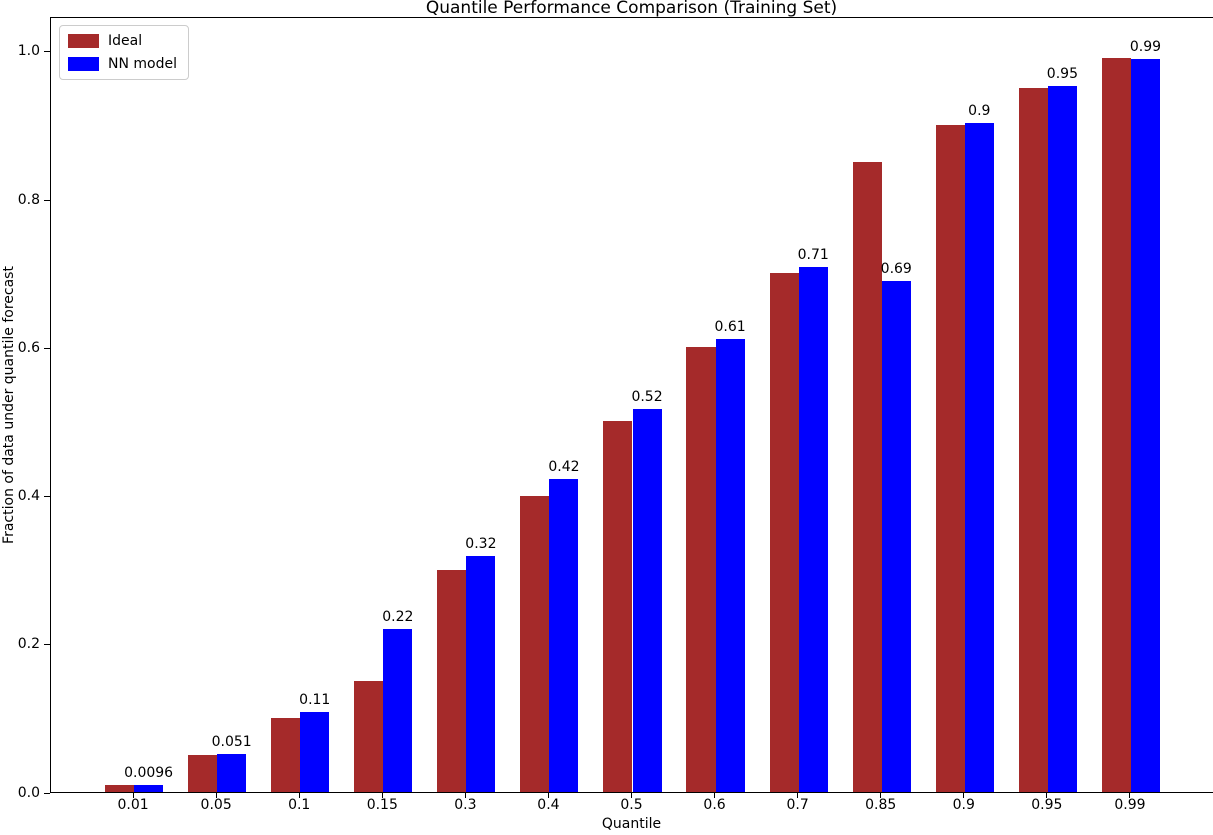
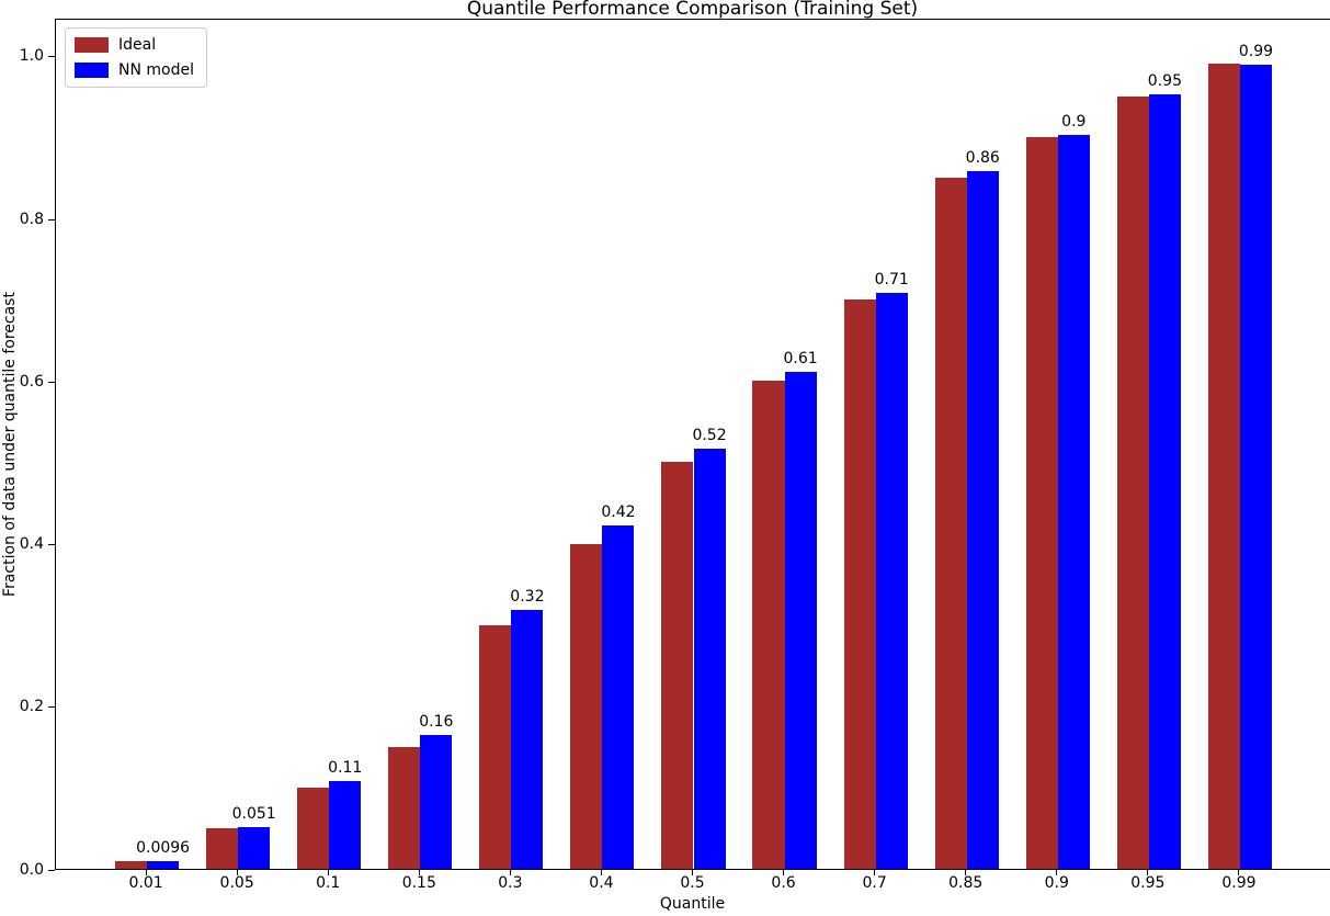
NN model/0.15: 0.22 -> 0.16
NN model/0.85: 0.69 -> 0.86
